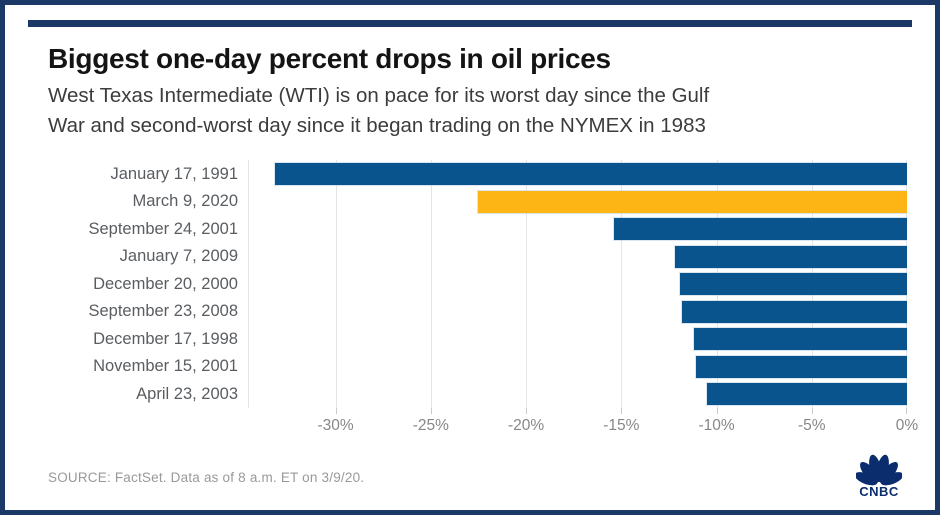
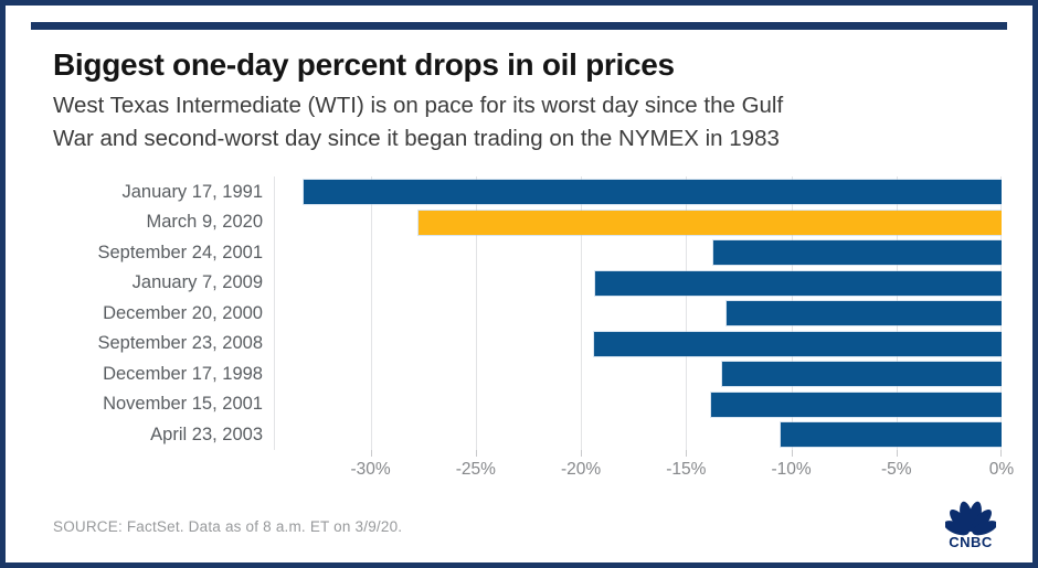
March 9, 2020: -22.5% -> -27.7%
September 24, 2001: -15.4% -> -13.7%
January 7, 2009: -12.2% -> -19.3%
December 20, 2000: -11.9% -> -13.1%
September 23, 2008: -11.8% -> -19.4%
December 17, 1998: -11.2% -> -13.3%
November 15, 2001: -11.1% -> -13.8%
